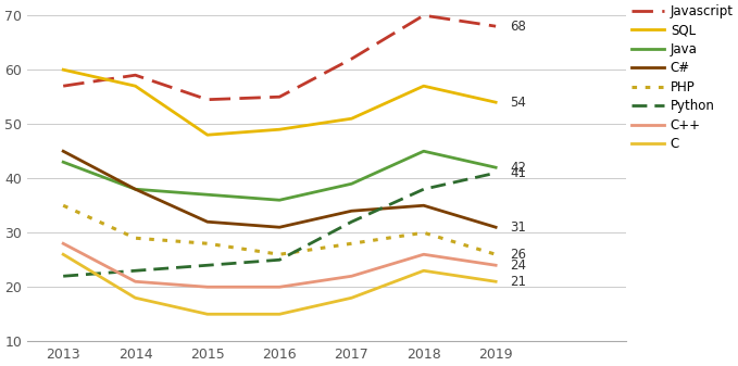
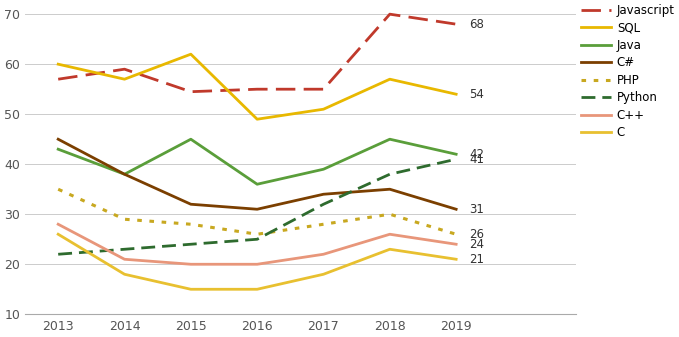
SQL/2015: 48 -> 62
Java/2015: 37 -> 45
Javascript/2017: 62.0 -> 55.0
